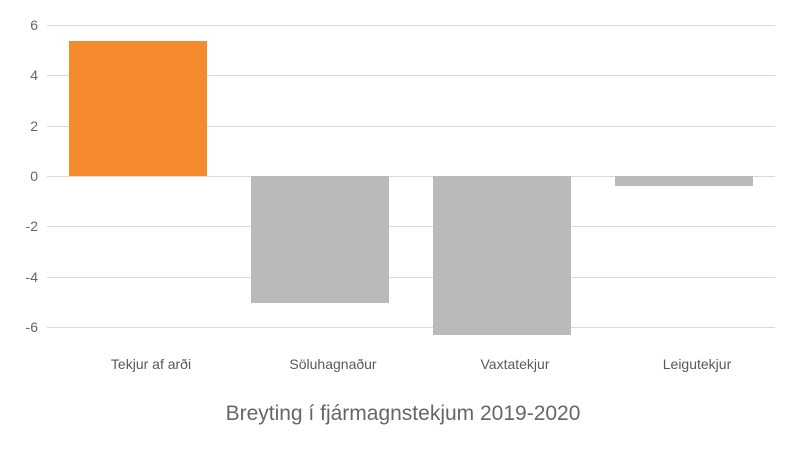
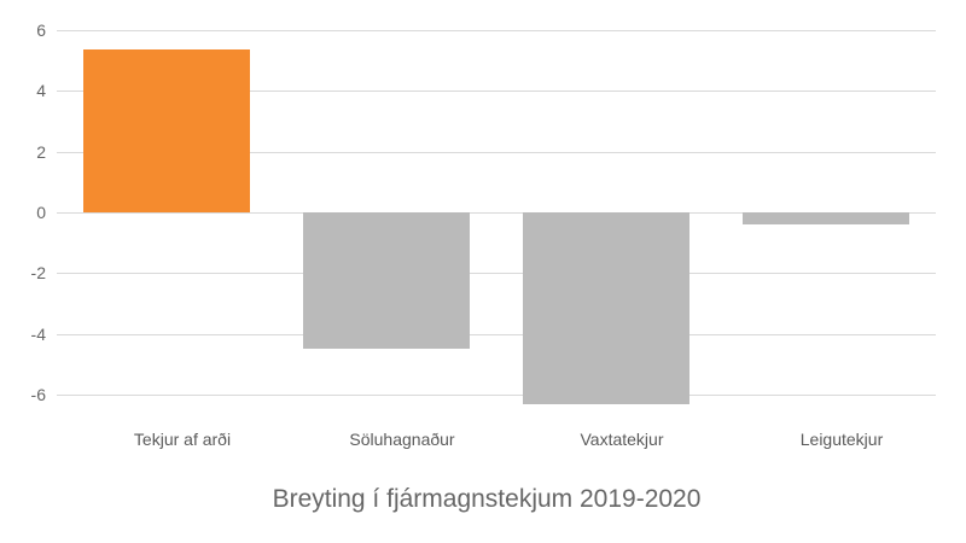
Söluhagnaður: -5.0 -> -4.5
